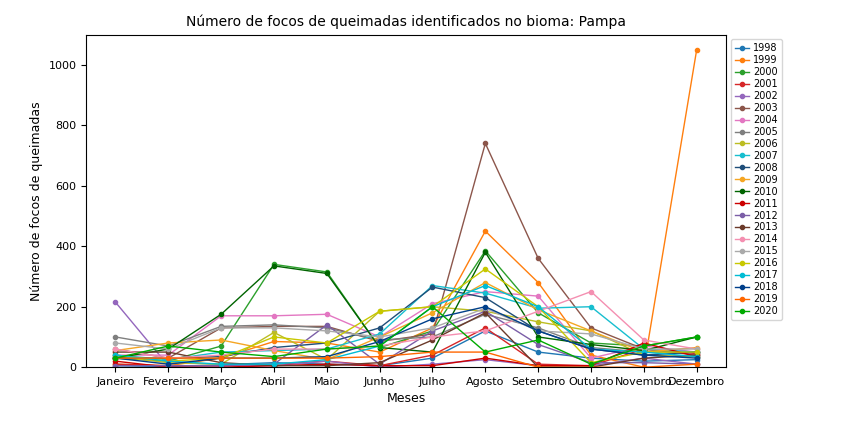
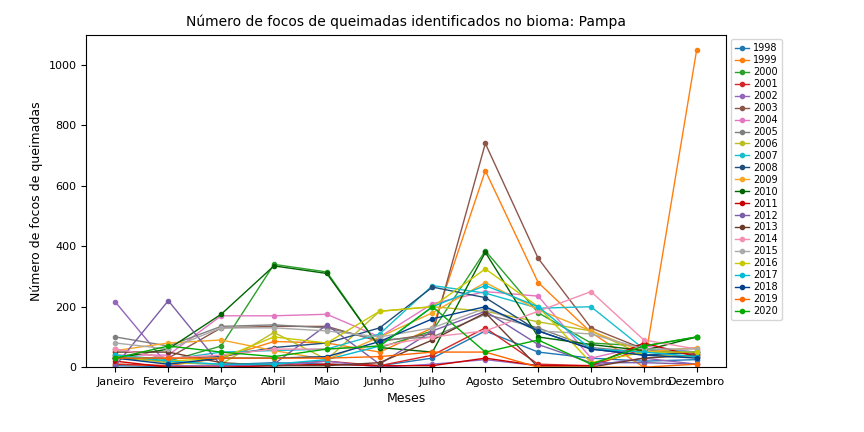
2012/Fevereiro: 5 -> 220
1999/Agosto: 450 -> 650
1999/Outubro: 40 -> 115
